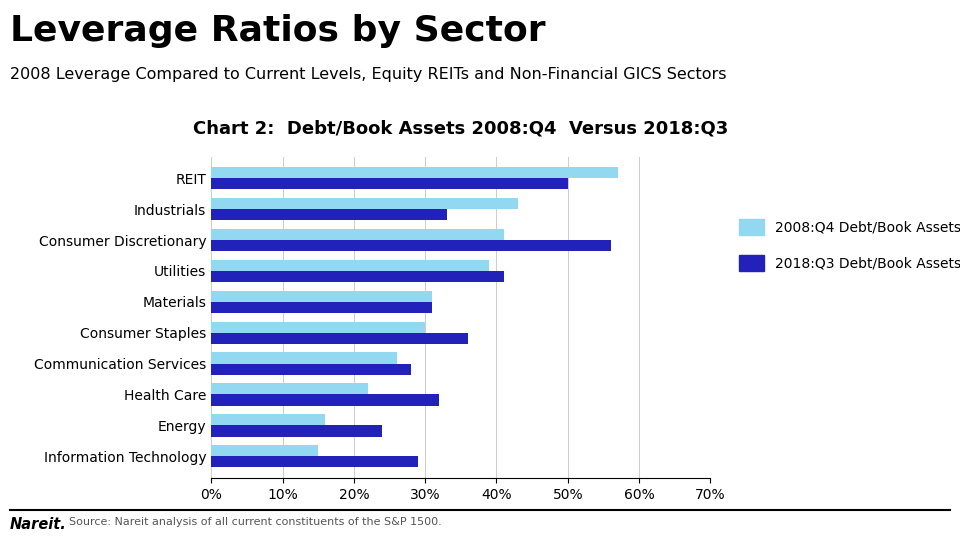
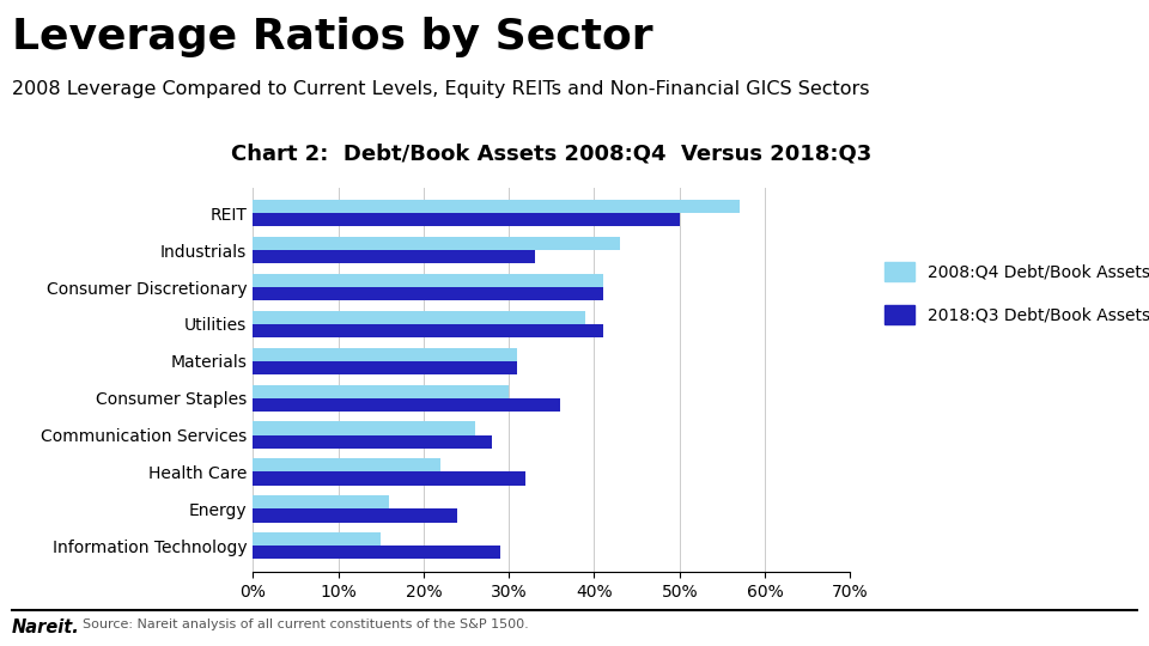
2018:Q3 Debt/Book Assets/Consumer Discretionary: 56% -> 41%
